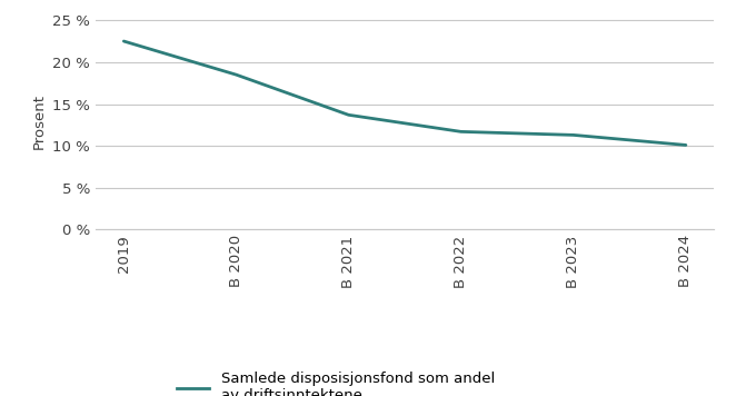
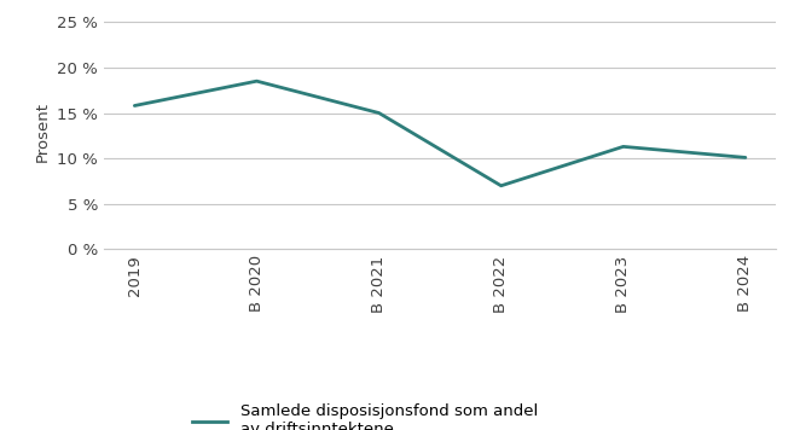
2019: 22.5 % -> 15.8 %
B 2021: 13.7 % -> 15.0 %
B 2022: 11.7 % -> 7.0 %
